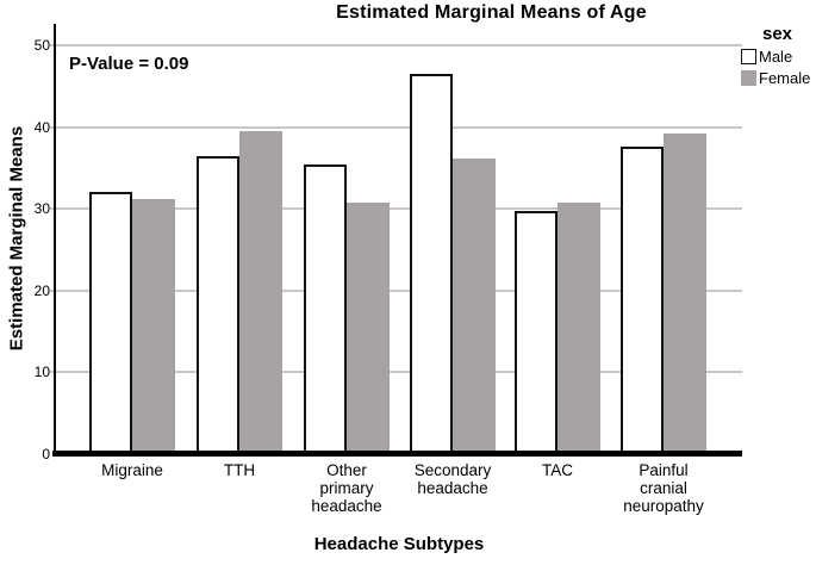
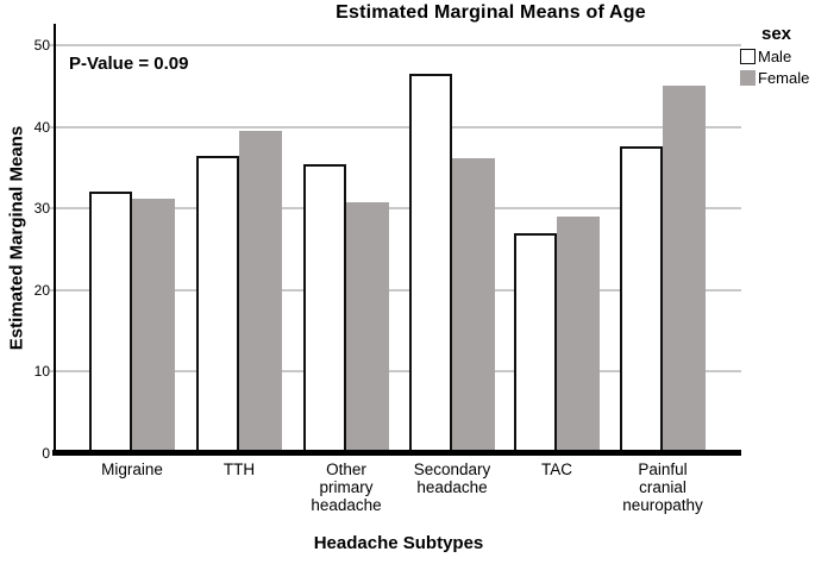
Male/TAC: 30 -> 27
Female/TAC: 31 -> 29
Female/Painful cranial neuropathy: 39 -> 45
